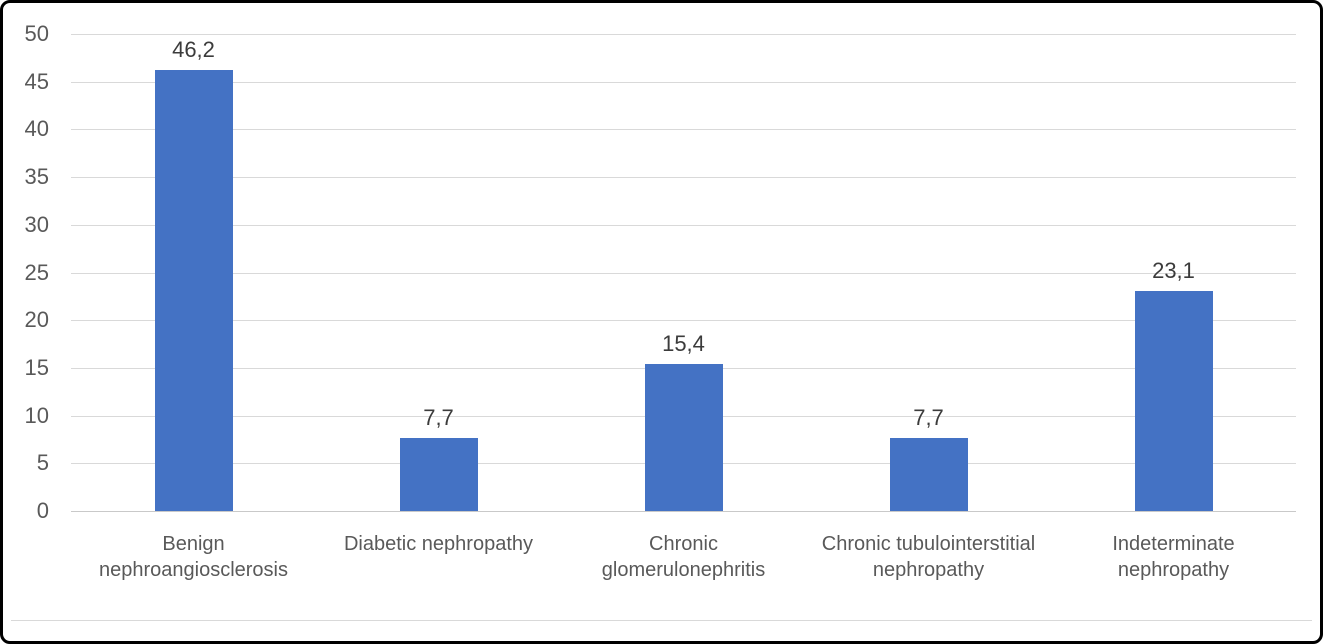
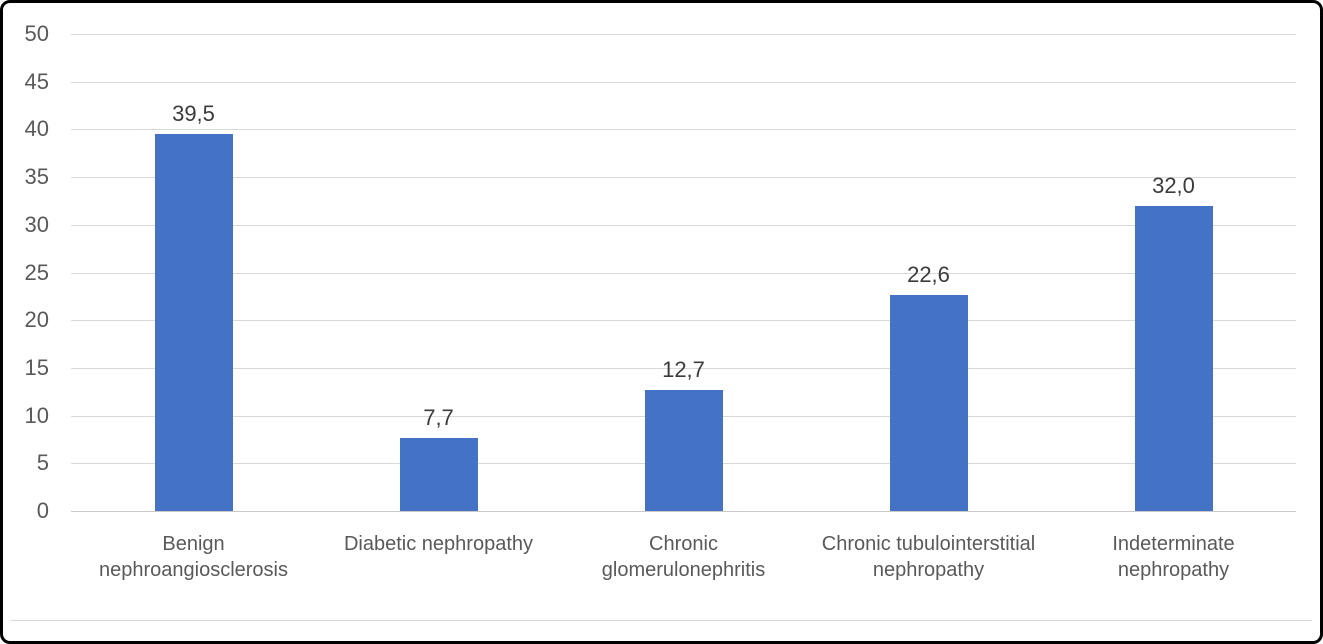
Benign nephroangiosclerosis: 46,2 -> 39,5
Chronic glomerulonephritis: 15,4 -> 12,7
Chronic tubulointerstitial nephropathy: 7,7 -> 22,6
Indeterminate nephropathy: 23,1 -> 32,0
